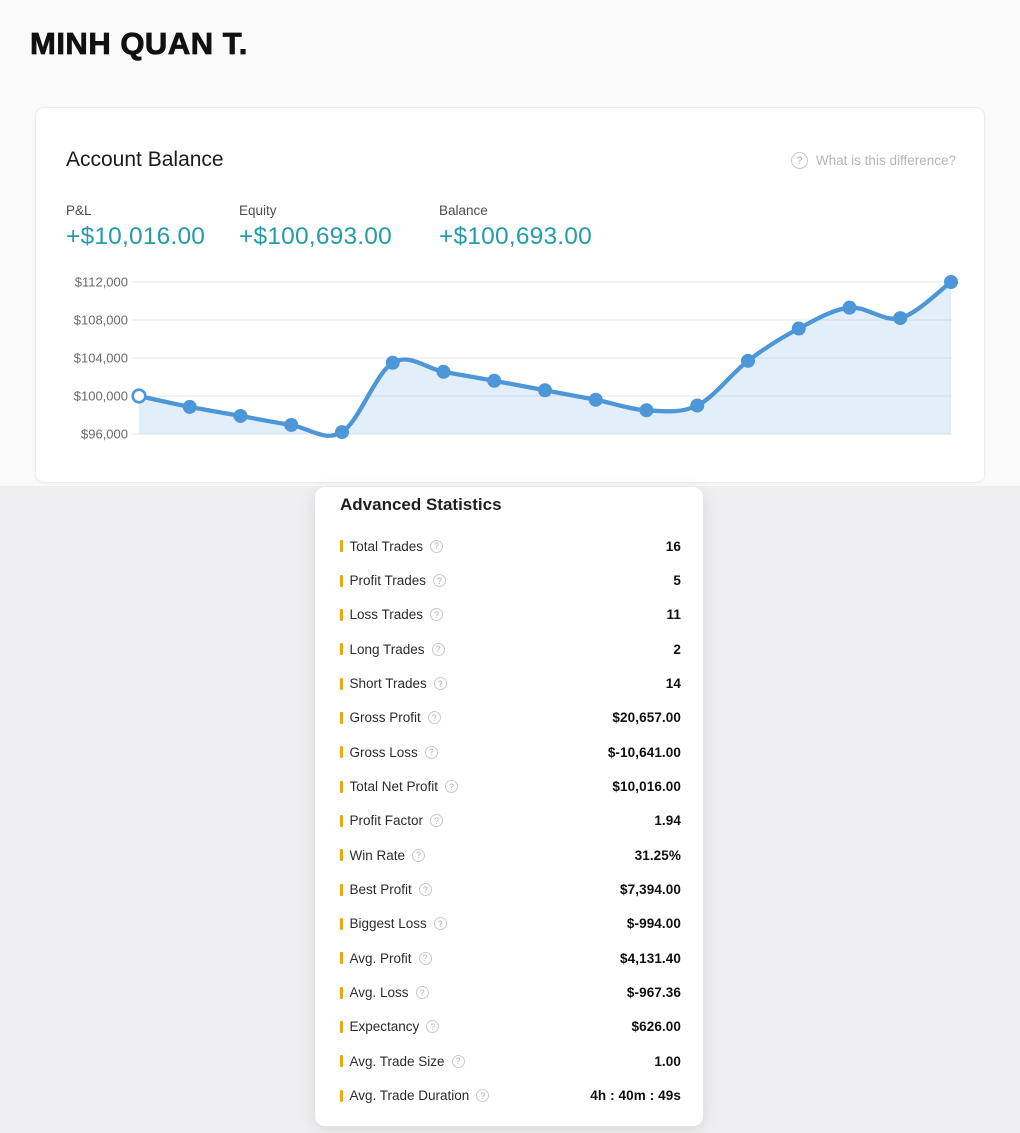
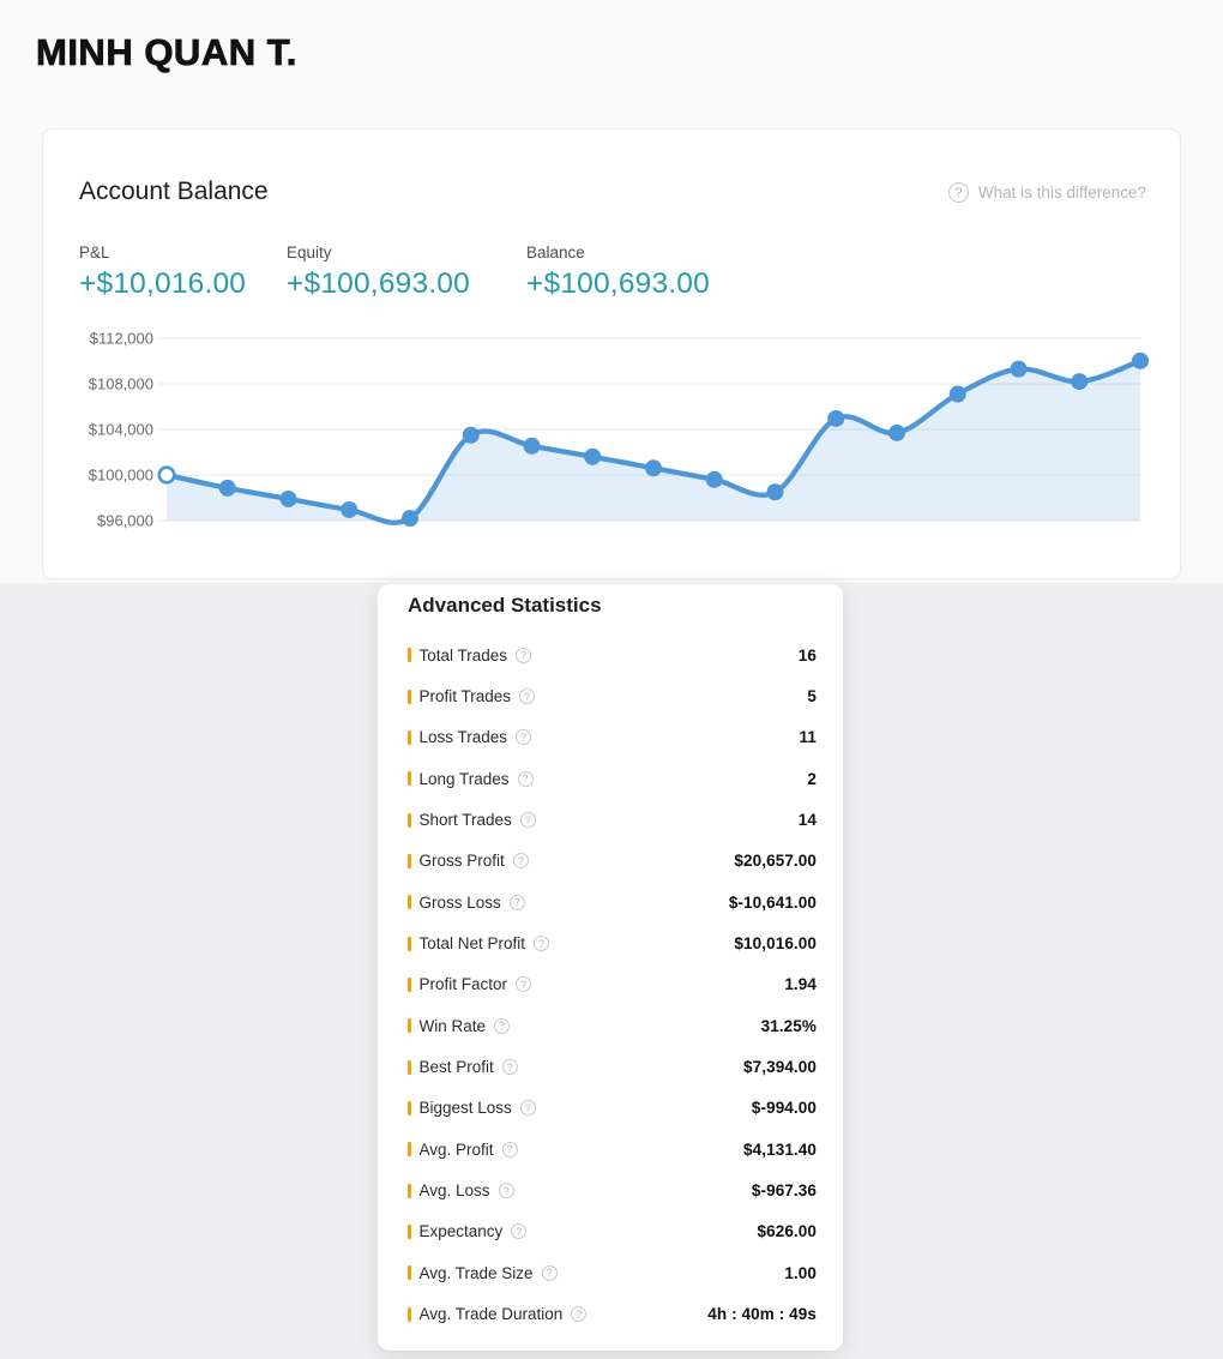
11: $99000 -> $105000
16: $112000 -> $110000
